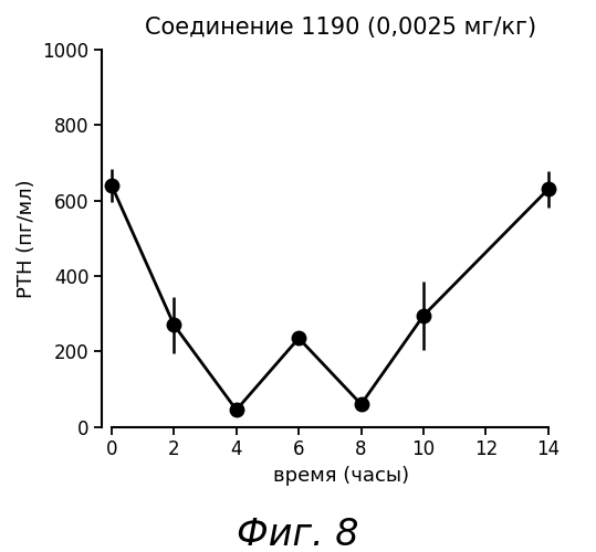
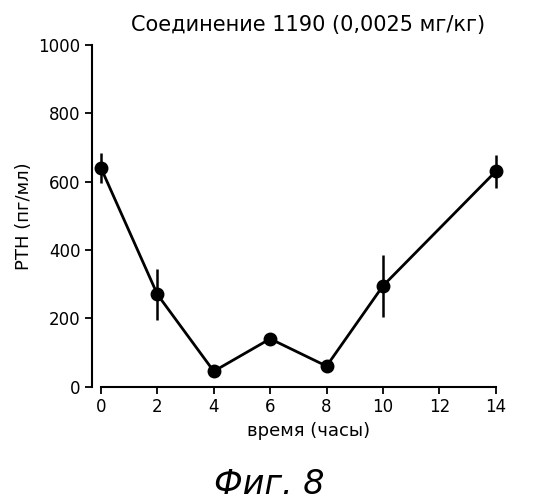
6: 235 -> 140
